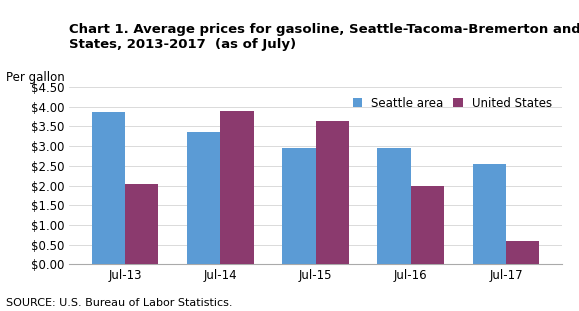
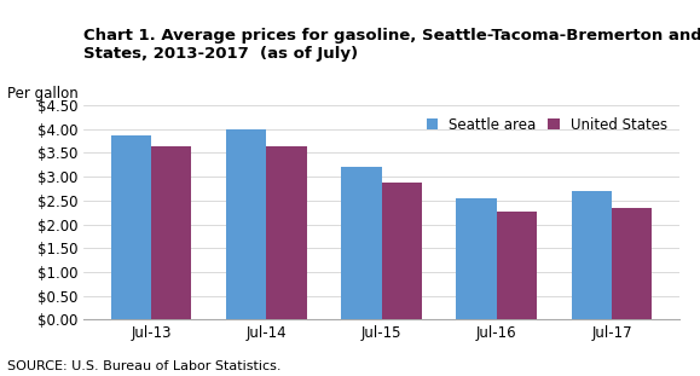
United States/Jul-13: $2.05 -> $3.65
Seattle area/Jul-14: $3.35 -> $4.00
United States/Jul-14: $3.90 -> $3.65
Seattle area/Jul-15: $2.95 -> $3.19
United States/Jul-15: $3.65 -> $2.88
Seattle area/Jul-16: $2.95 -> $2.55
United States/Jul-16: $2.00 -> $2.28
Seattle area/Jul-17: $2.55 -> $2.70
United States/Jul-17: $0.60 -> $2.35
